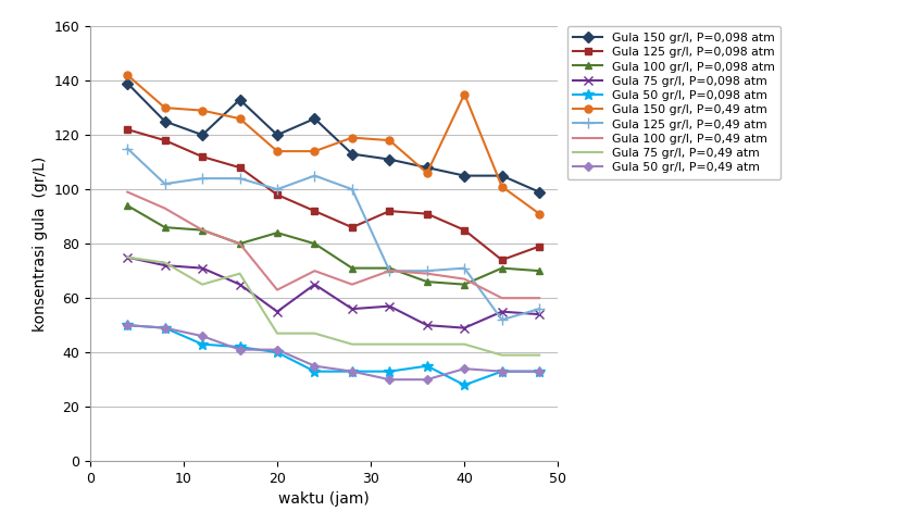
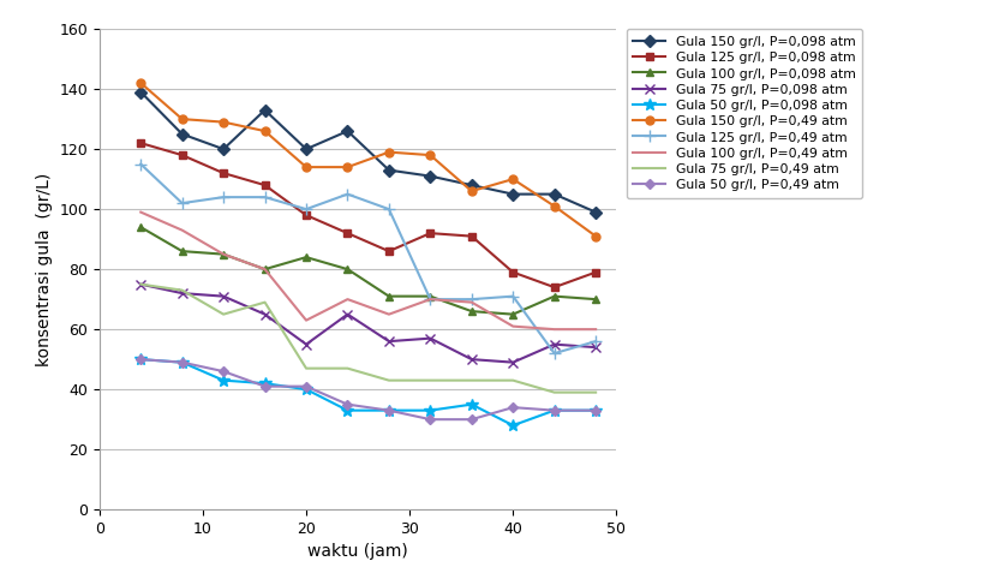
Gula 125 gr/l, P=0,098 atm/40: 85 -> 79
Gula 150 gr/l, P=0,49 atm/40: 135 -> 110
Gula 100 gr/l, P=0,49 atm/40: 67 -> 61
